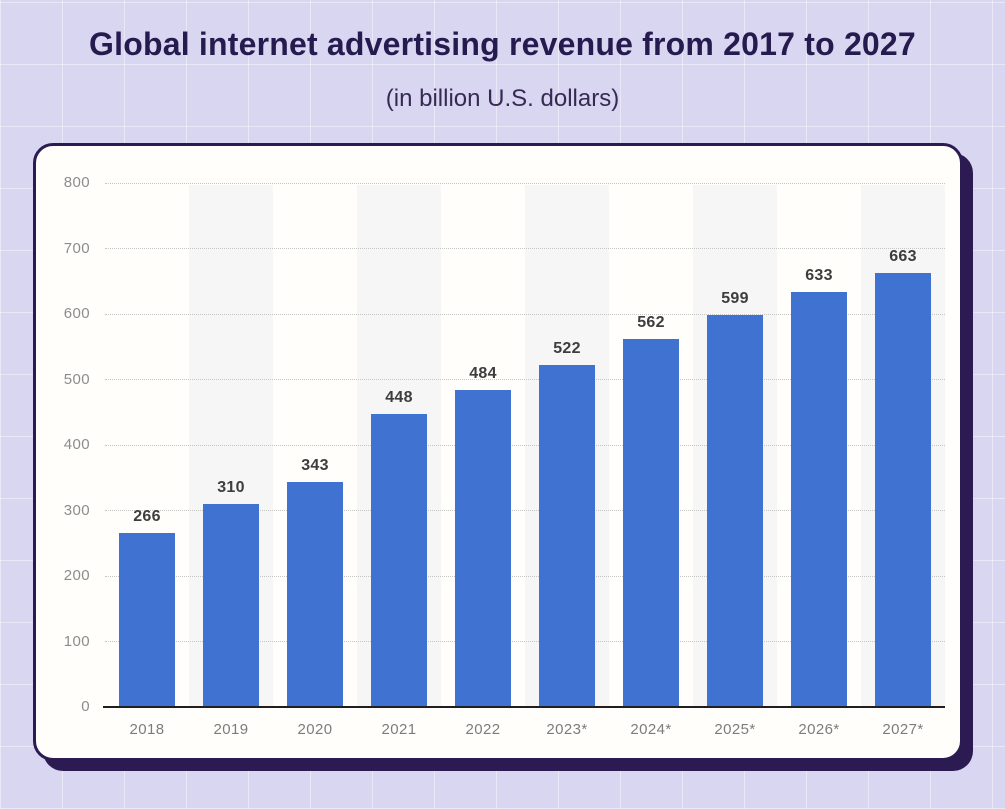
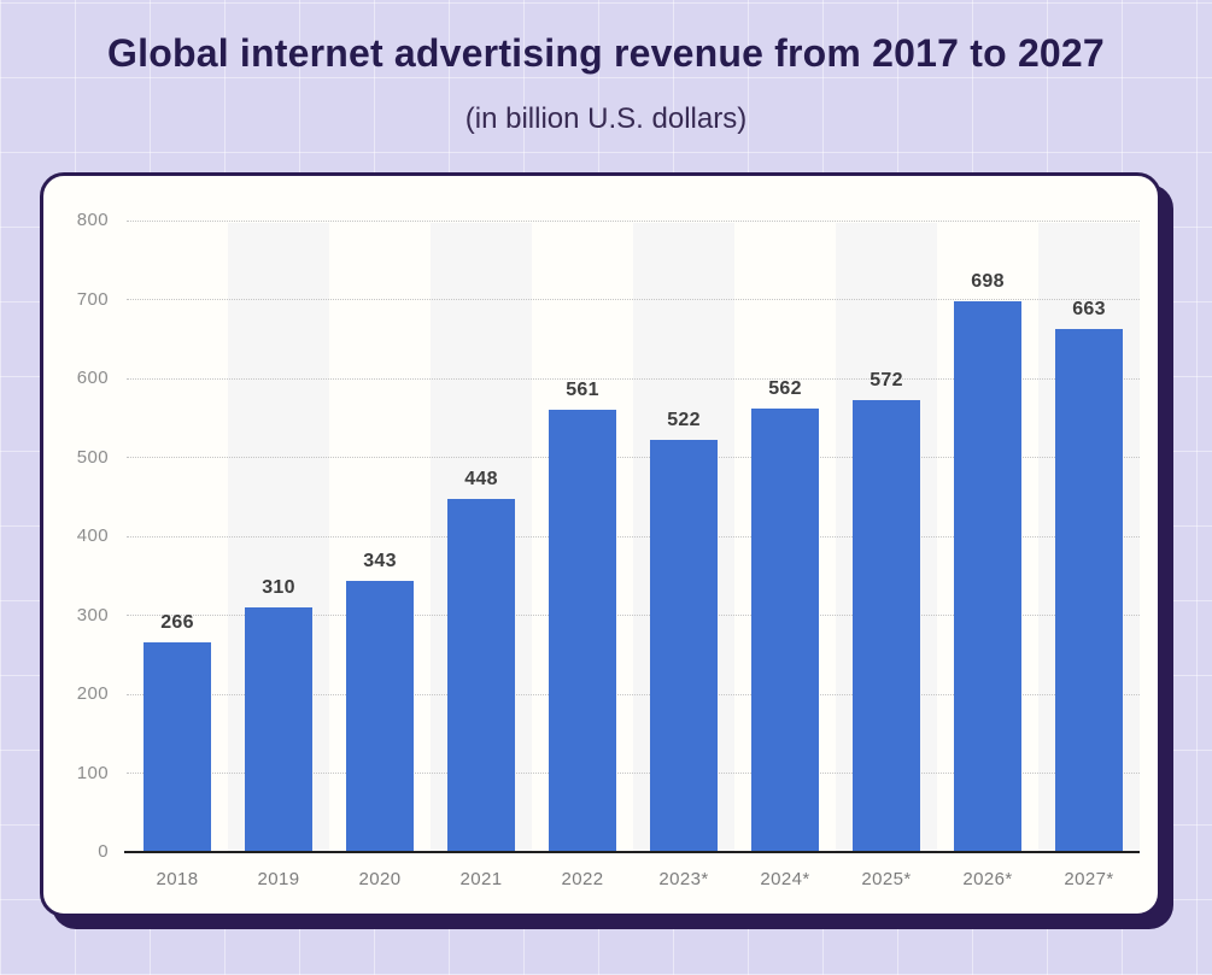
2022: 484 -> 561
2025*: 599 -> 572
2026*: 633 -> 698
